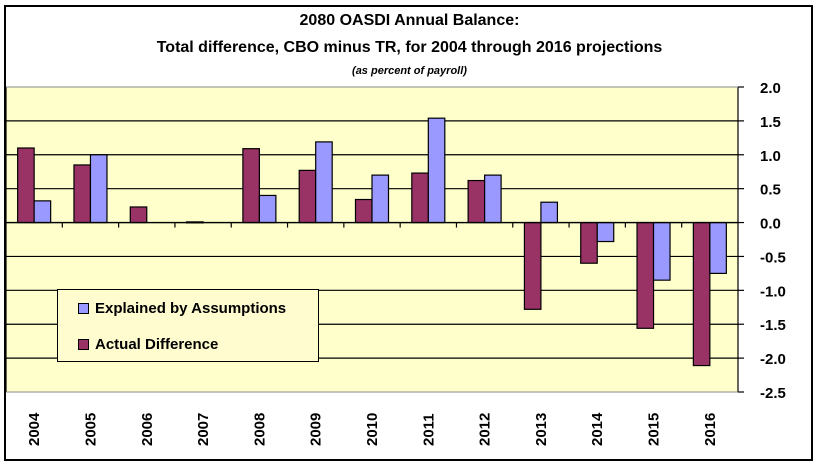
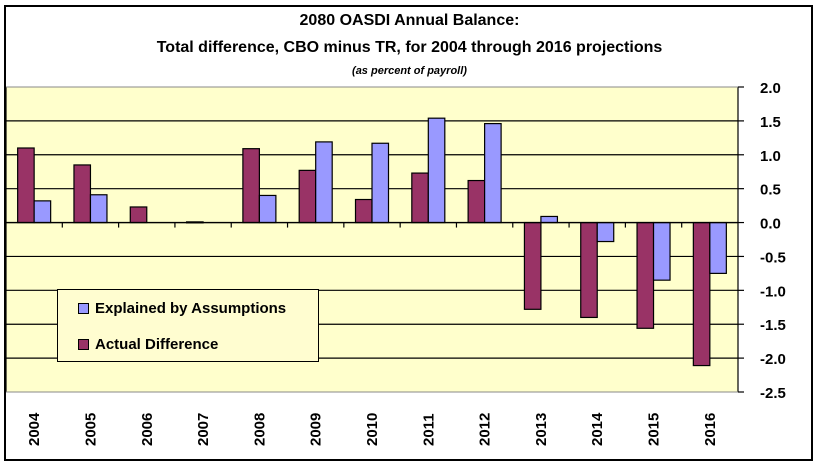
Explained by Assumptions/2005: 1.0 -> 0.4
Explained by Assumptions/2010: 0.7 -> 1.2
Explained by Assumptions/2012: 0.7 -> 1.5
Explained by Assumptions/2013: 0.3 -> 0.1
Actual Difference/2014: -0.6 -> -1.4
